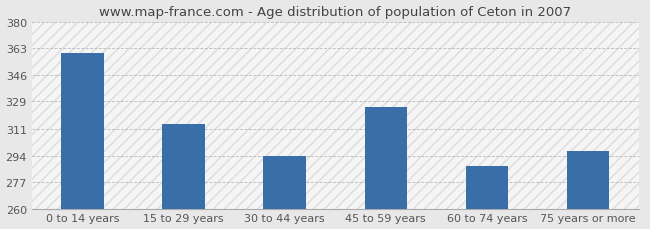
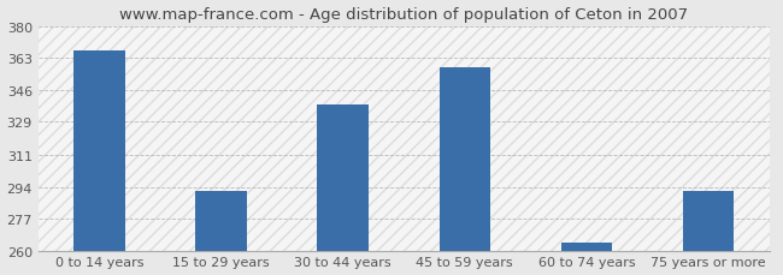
0 to 14 years: 360 -> 367
15 to 29 years: 314 -> 292
30 to 44 years: 294 -> 338
45 to 59 years: 325 -> 358
60 to 74 years: 287 -> 264
75 years or more: 297 -> 292
